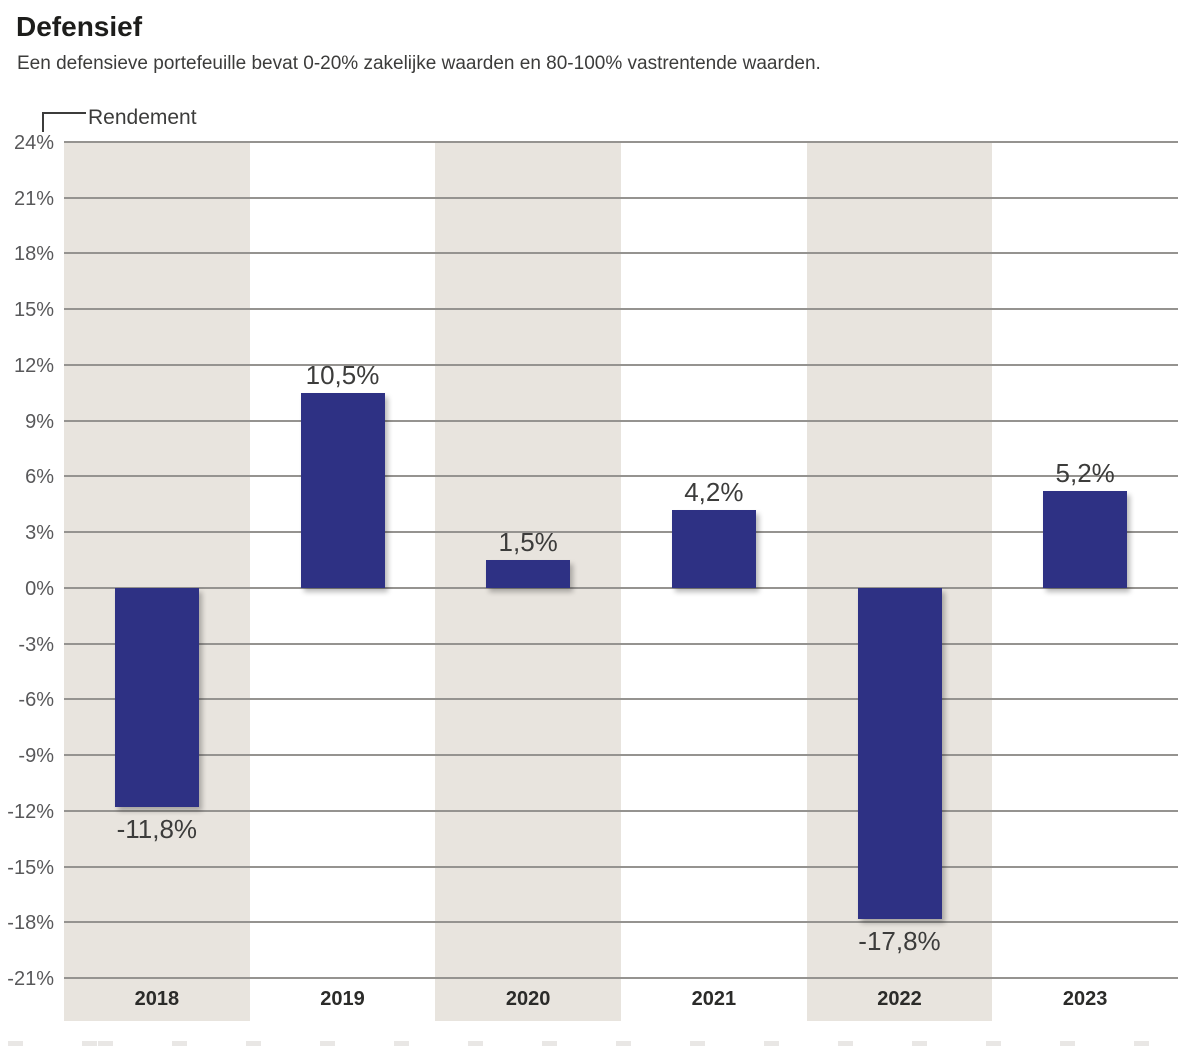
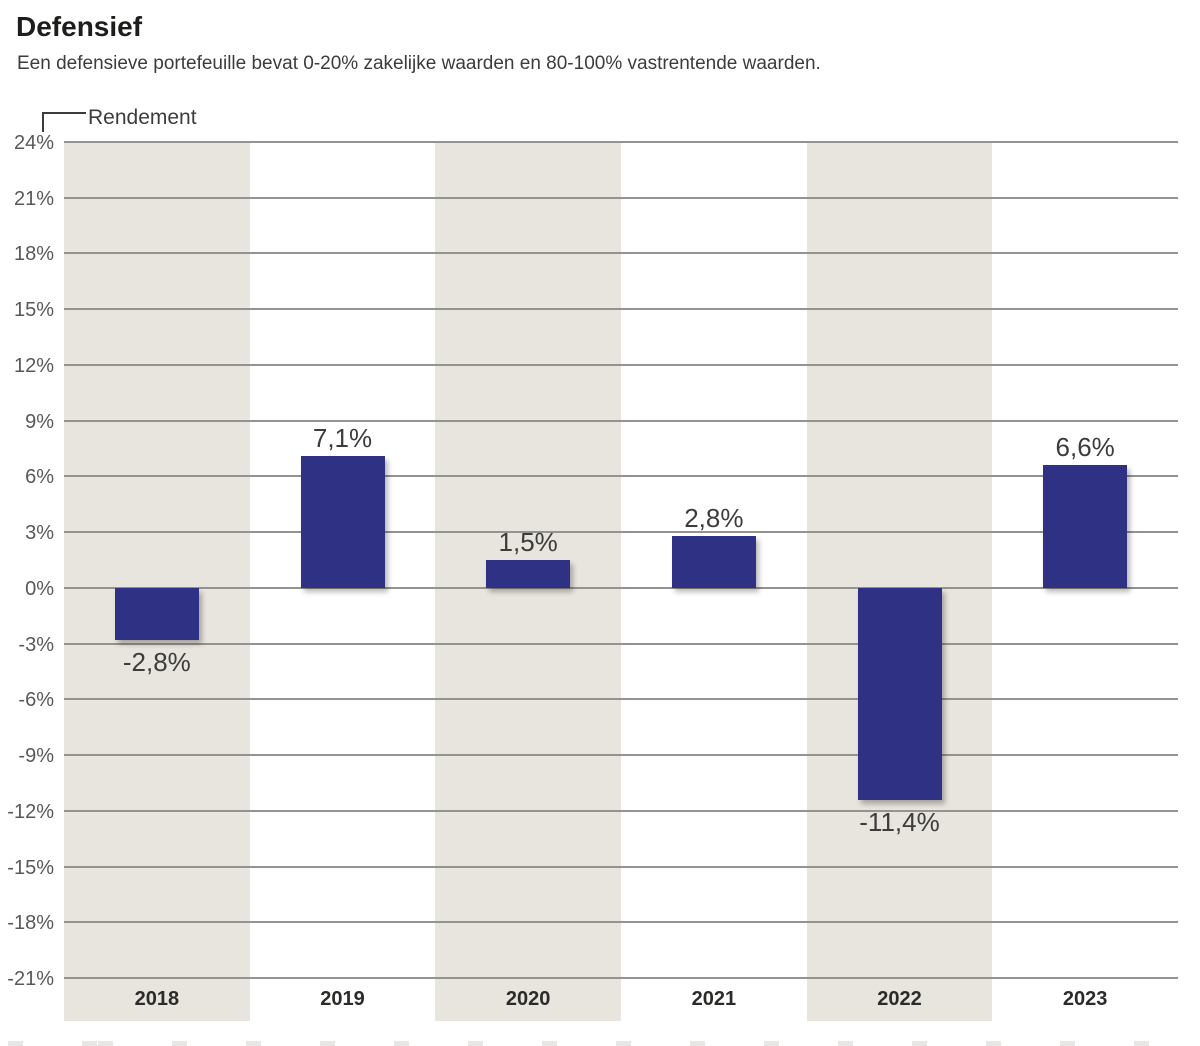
2018: -11,8% -> -2,8%
2019: 10,5% -> 7,1%
2021: 4,2% -> 2,8%
2022: -17,8% -> -11,4%
2023: 5,2% -> 6,6%
